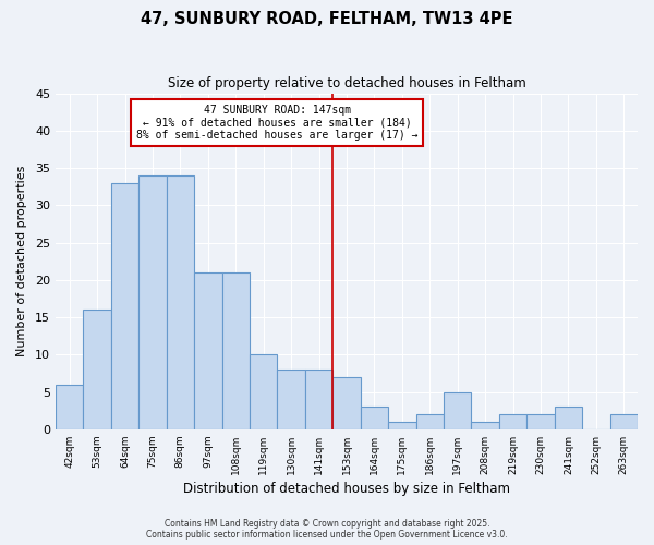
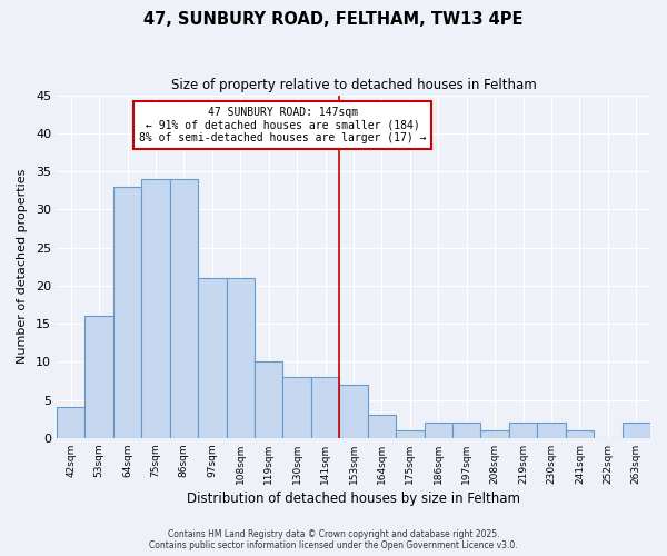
42sqm: 6 -> 4
197sqm: 5 -> 2
241sqm: 3 -> 1
